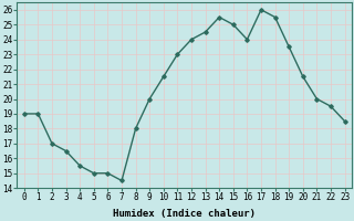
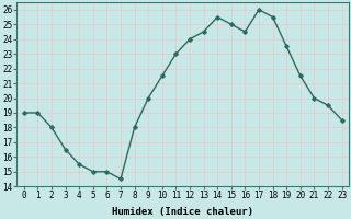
2: 17.0 -> 18.0
16: 24.0 -> 24.5
